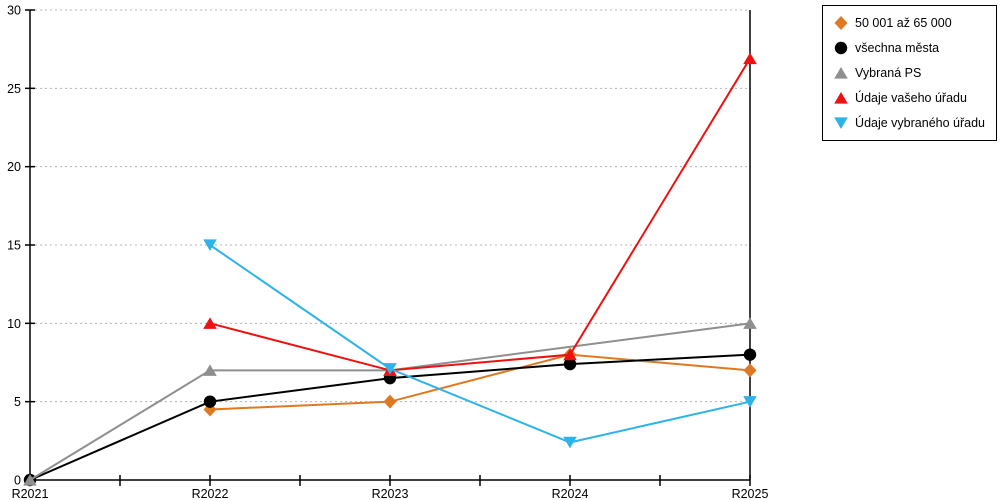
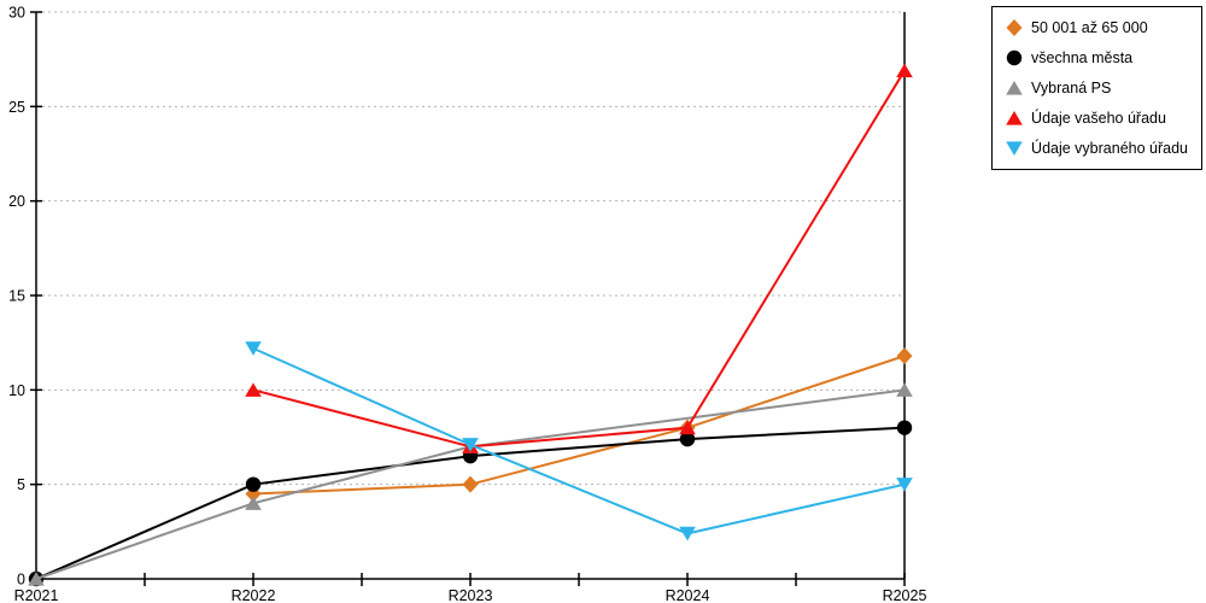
Vybraná PS/R2022: 7 -> 4
Údaje vybraného úřadu/R2022: 15.0 -> 12.2
50 001 až 65 000/R2025: 7.0 -> 11.8
